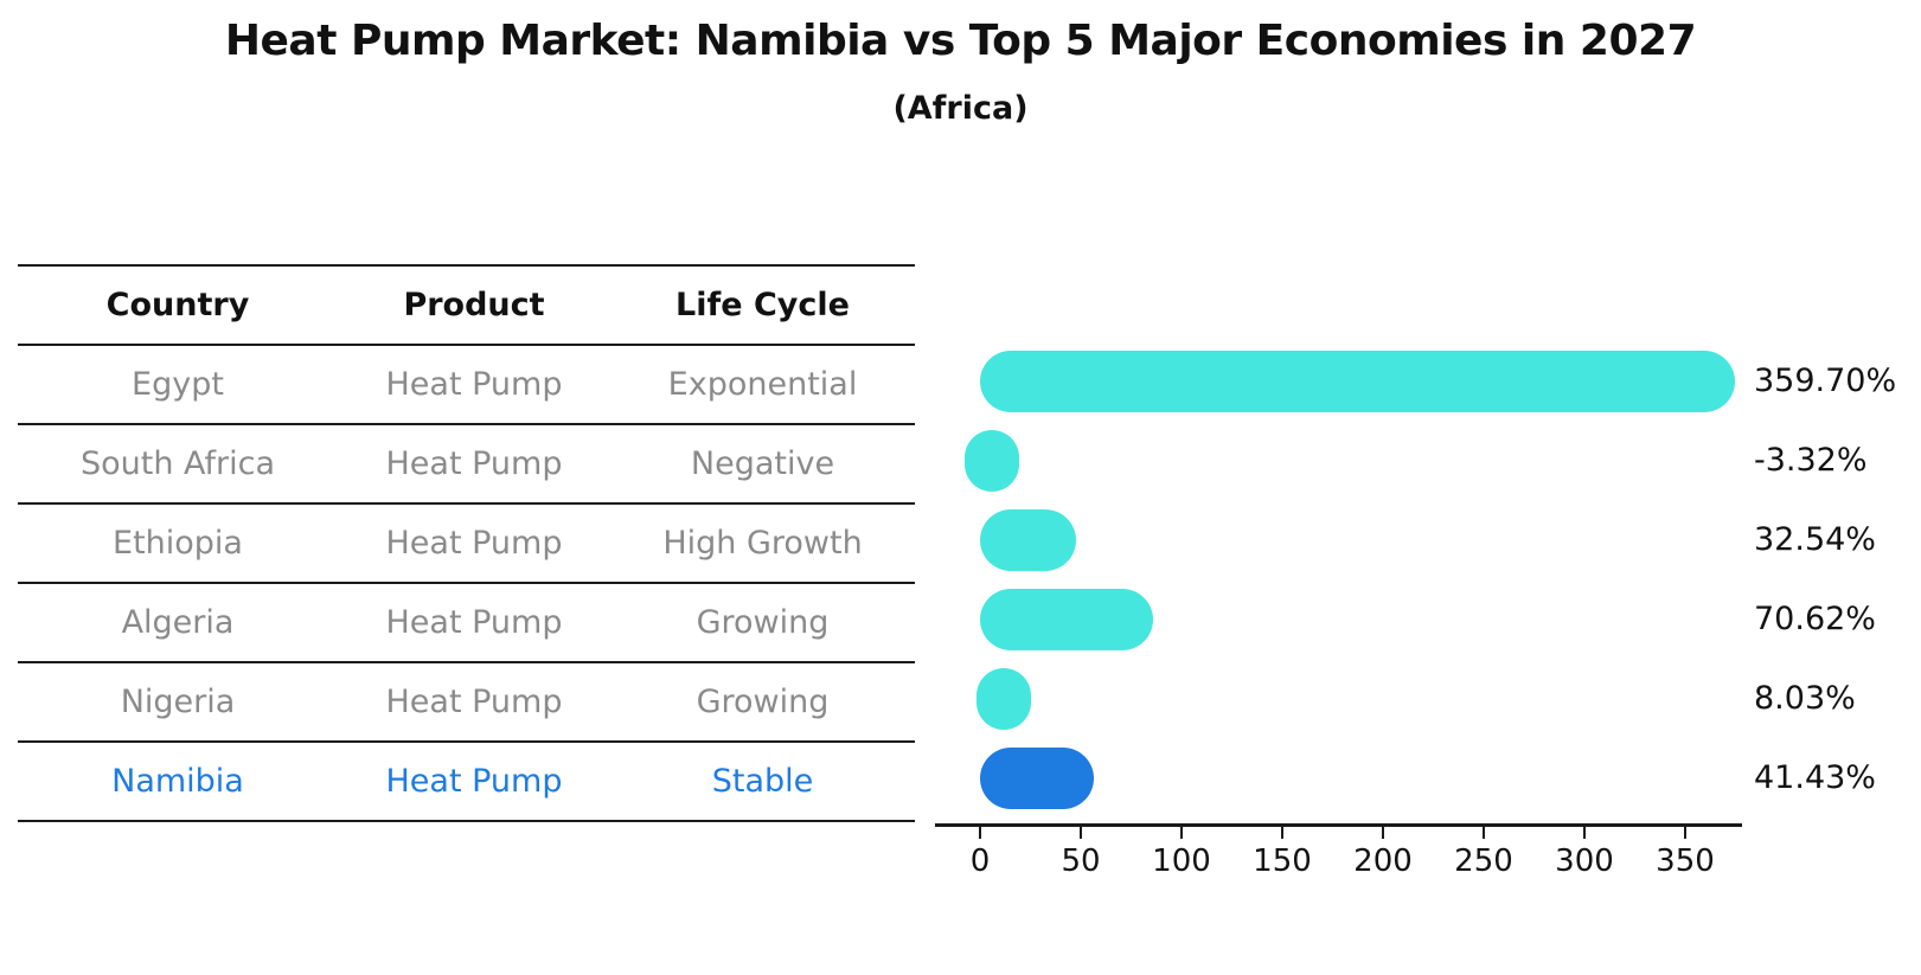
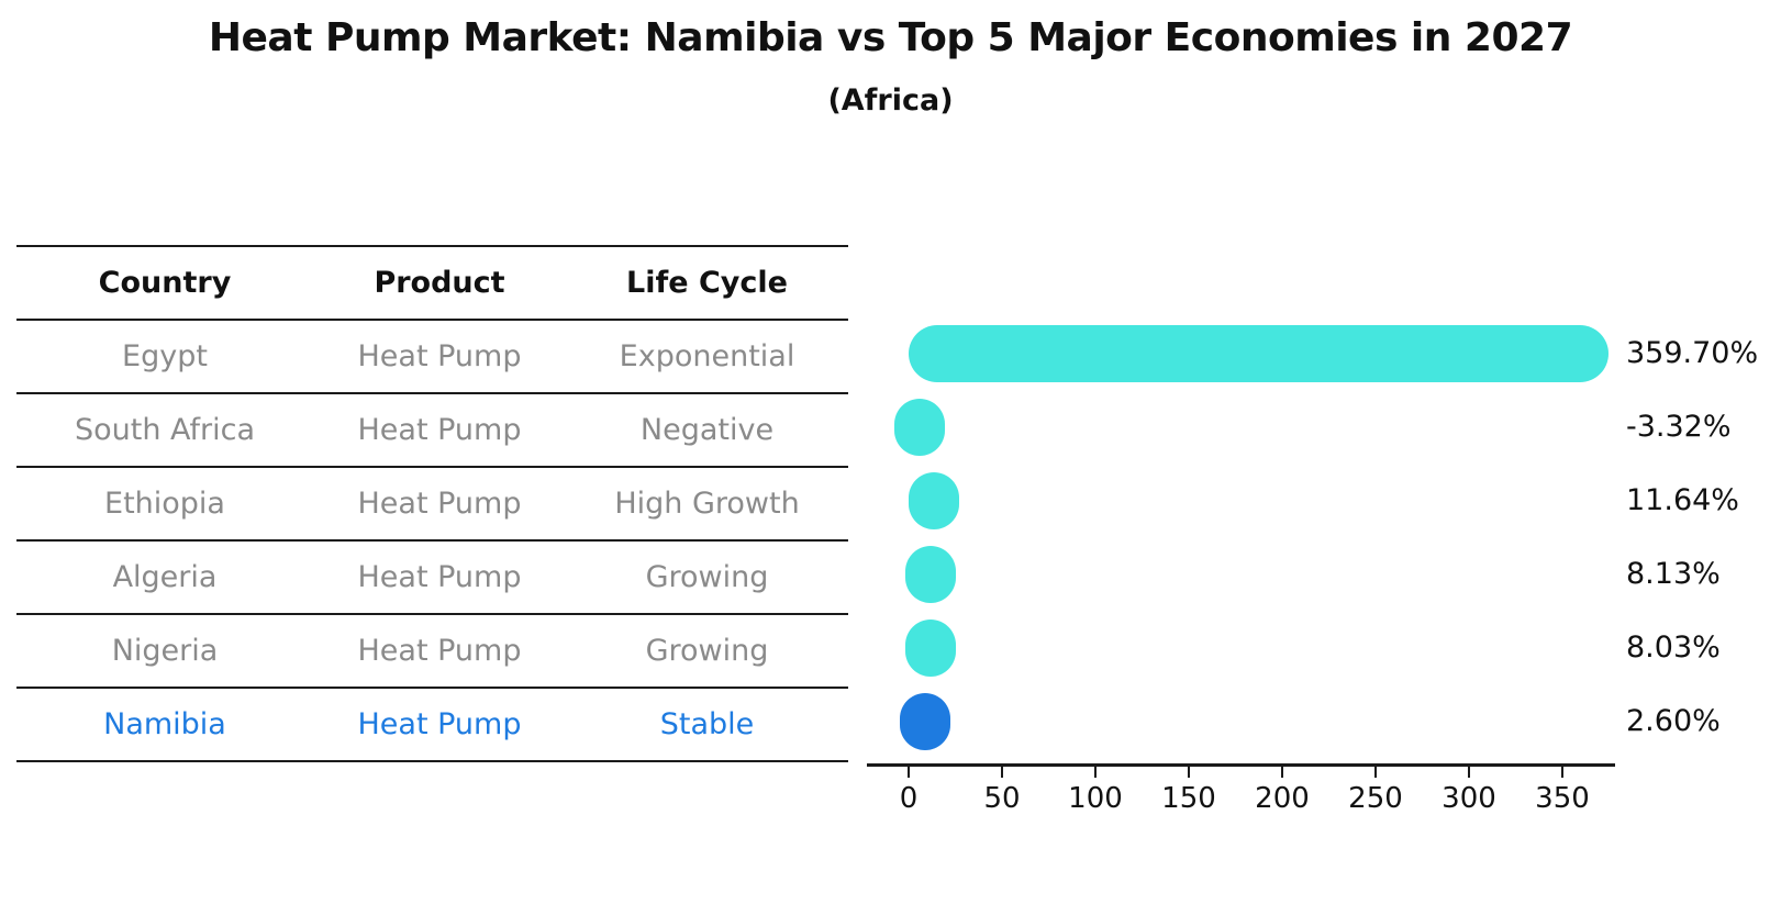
Ethiopia: 32.54% -> 11.64%
Algeria: 70.62% -> 8.13%
Namibia: 41.43% -> 2.60%
